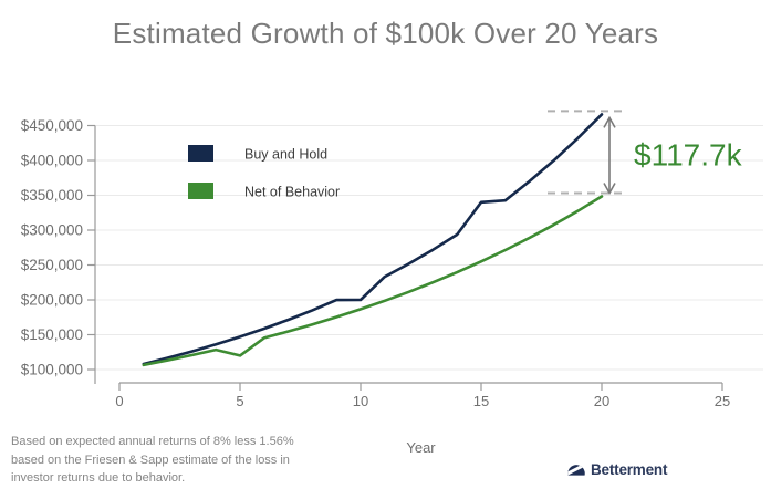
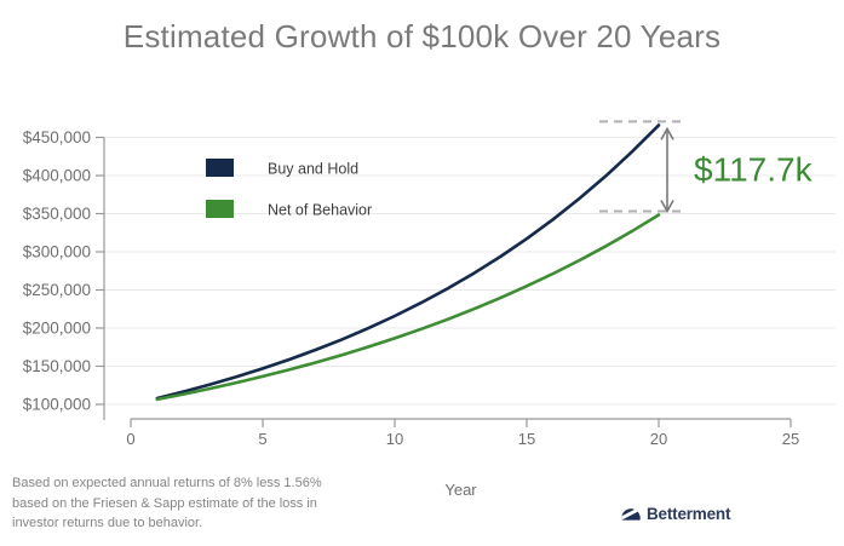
Net of Behavior/5: $120000 -> $140000
Buy and Hold/10: $200000 -> $220000
Buy and Hold/15: $340000 -> $320000
